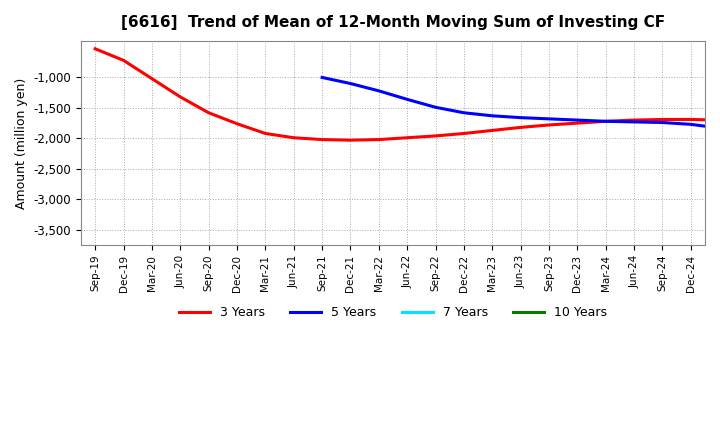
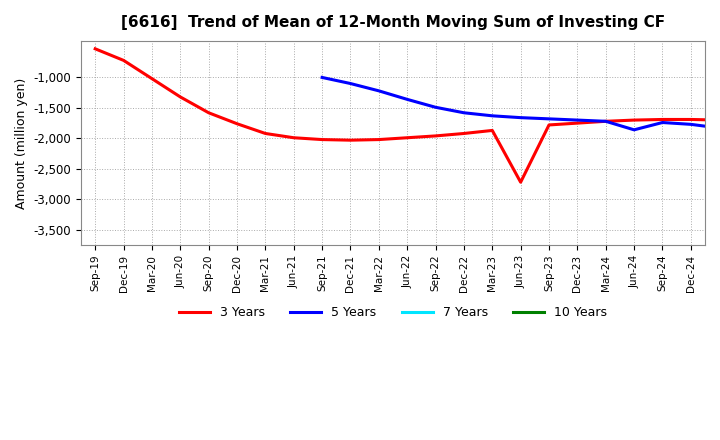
3 Years/Jun-23: -1,820 -> -2,720
5 Years/Jun-24: -1,730 -> -1,860
